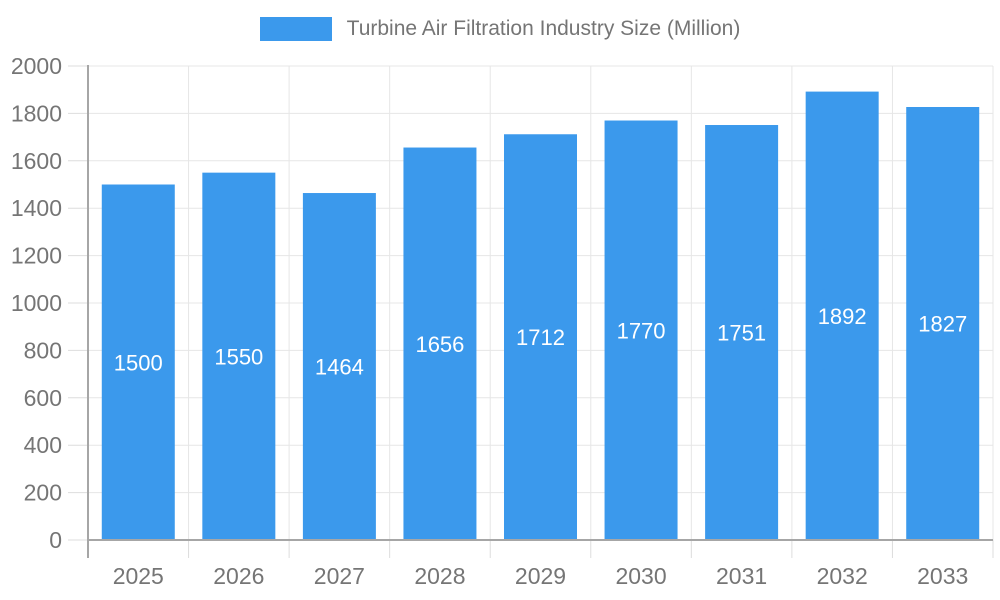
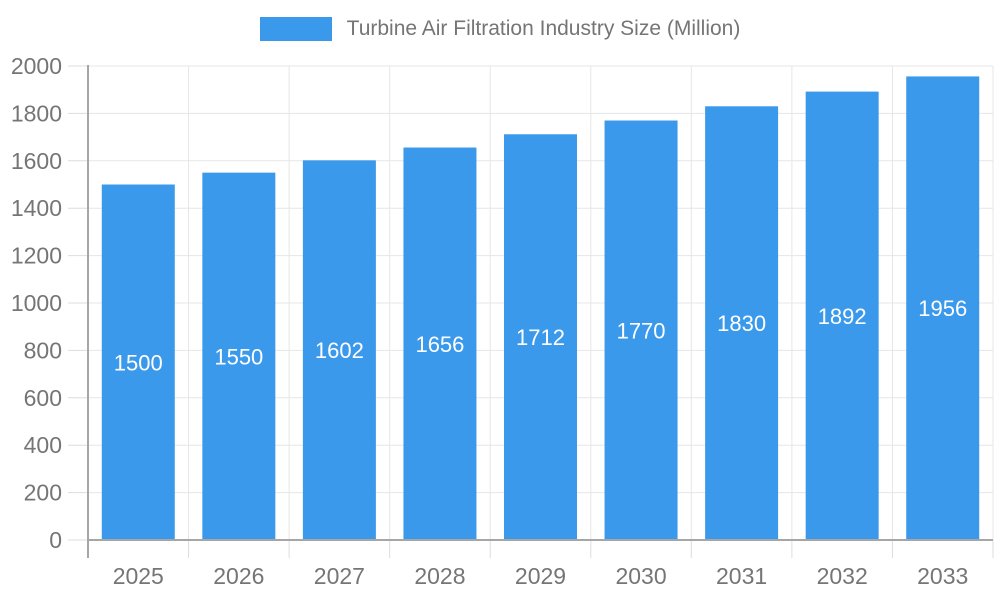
2027: 1464 -> 1602
2031: 1751 -> 1830
2033: 1827 -> 1956
